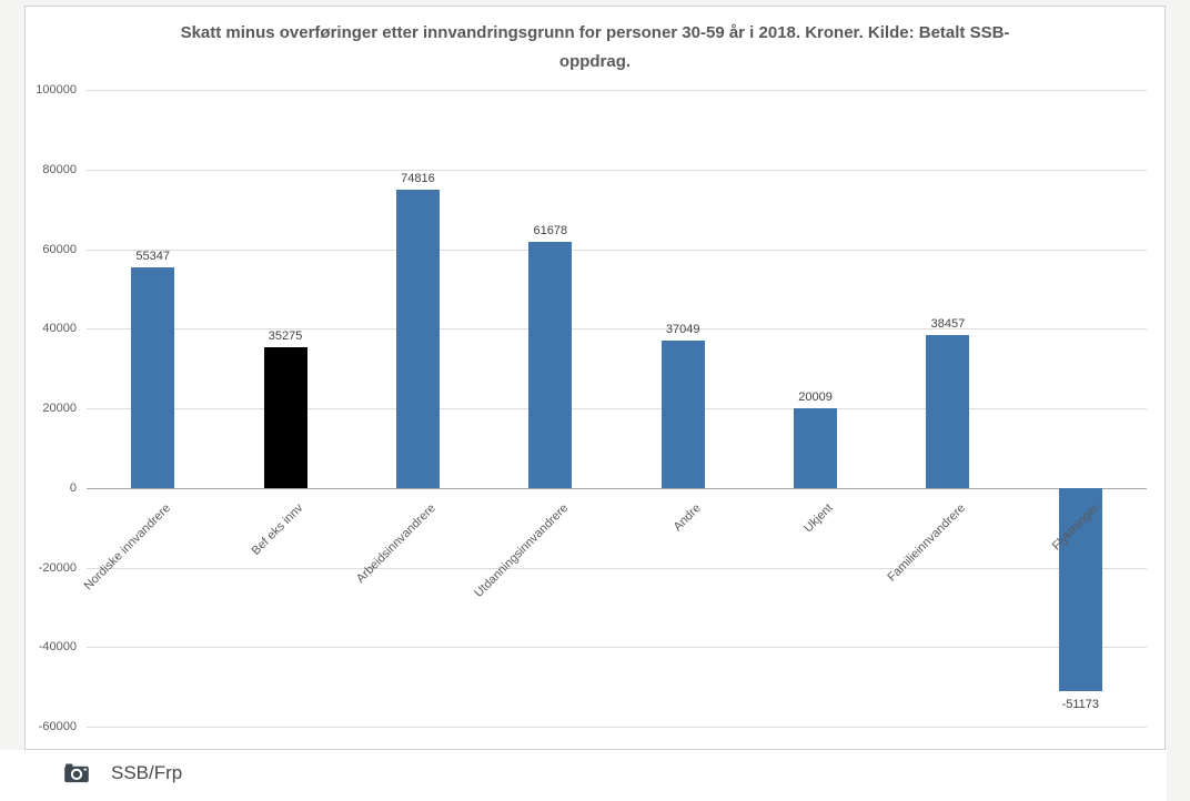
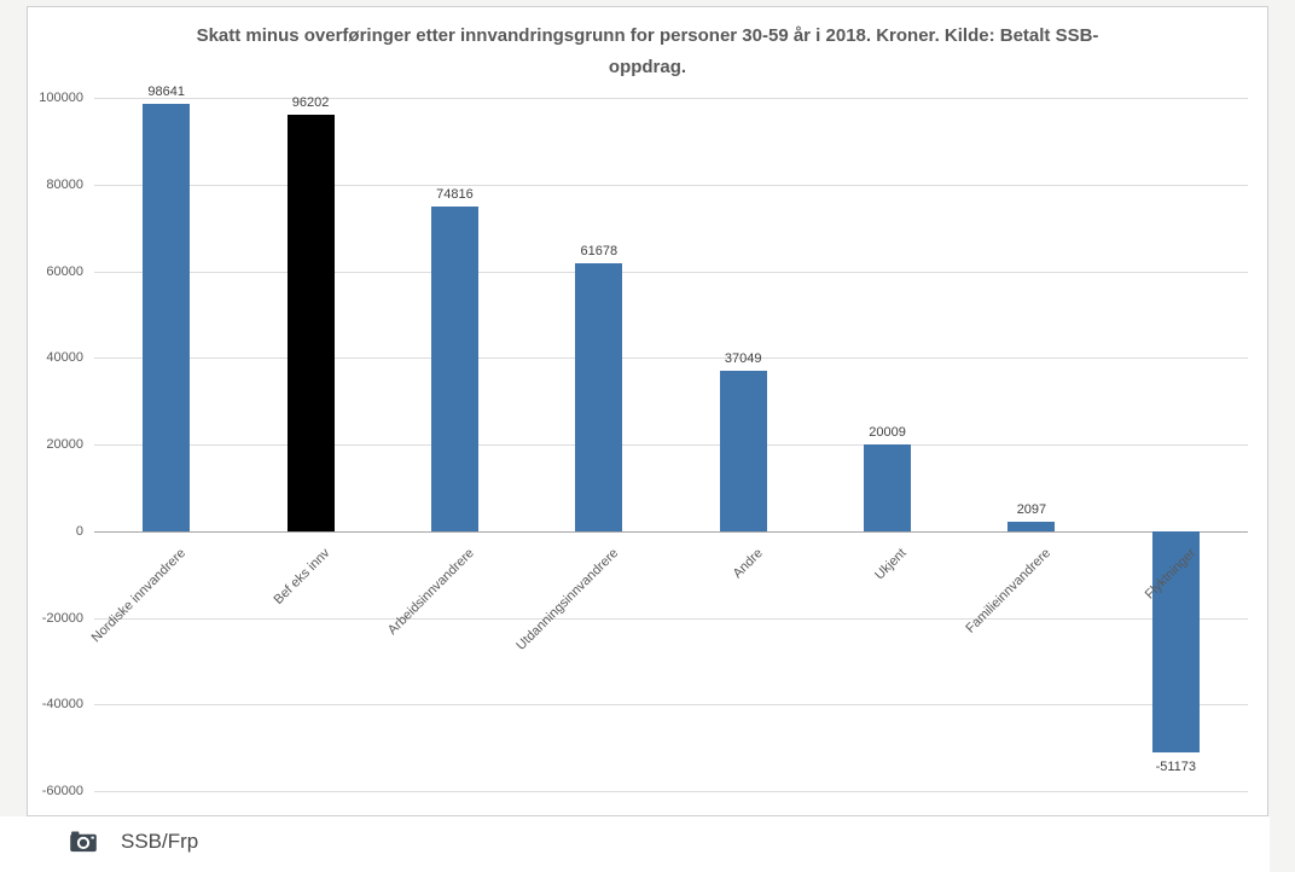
Nordiske innvandrere: 55347 -> 98641
Bef eks innv: 35275 -> 96202
Familieinnvandrere: 38457 -> 2097
